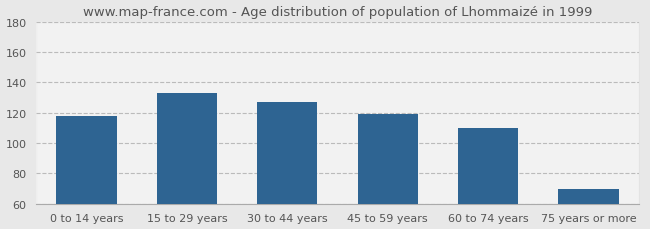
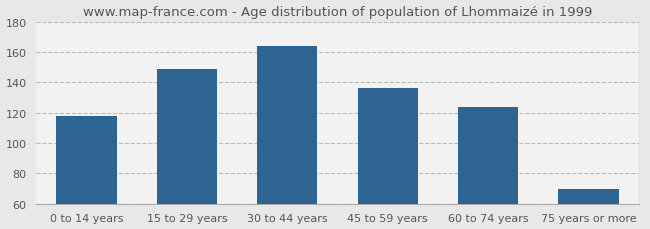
15 to 29 years: 133 -> 149
30 to 44 years: 127 -> 164
45 to 59 years: 119 -> 136
60 to 74 years: 110 -> 124
